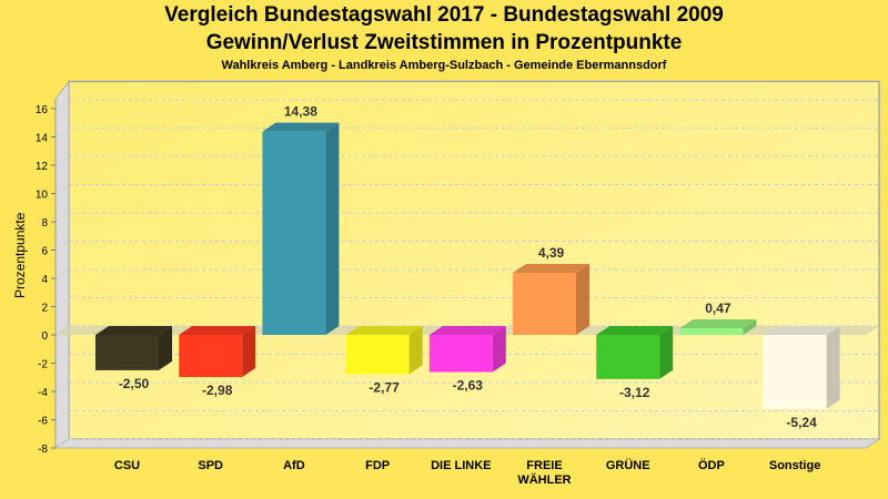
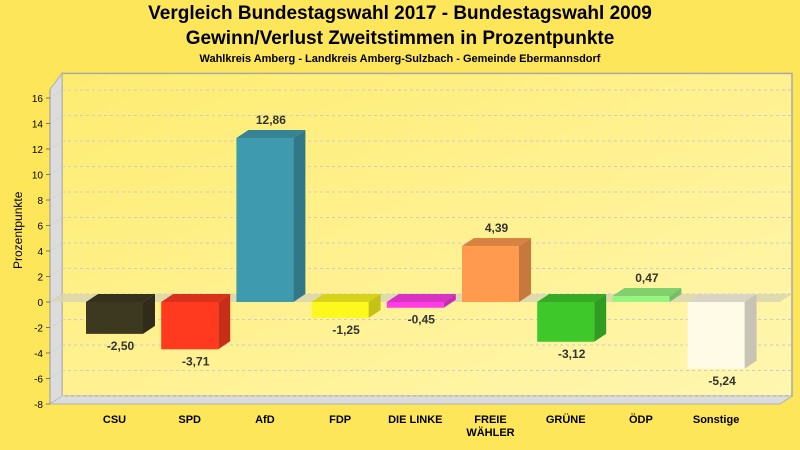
SPD: -2,98 -> -3,71
AfD: 14,38 -> 12,86
FDP: -2,77 -> -1,25
DIE LINKE: -2,63 -> -0,45
